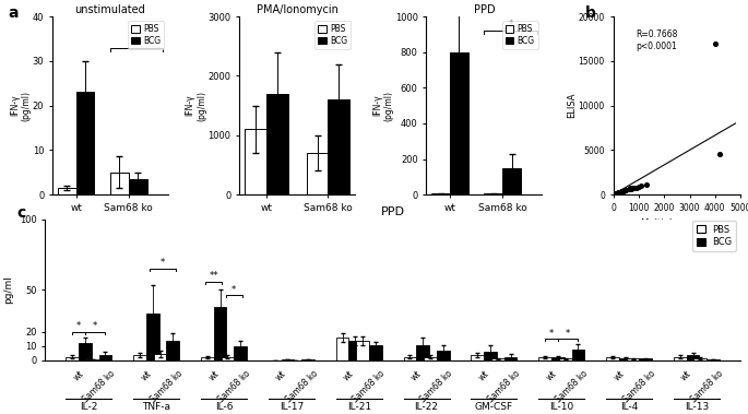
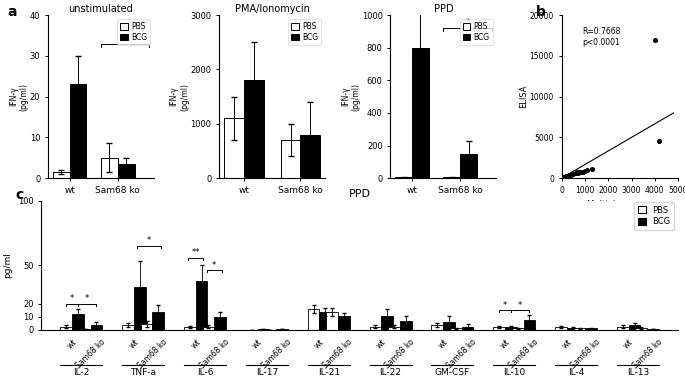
PMA/Ionomycin/BCG/wt: 1700 -> 1800
PMA/Ionomycin/BCG/Sam68 ko: 1600 -> 800
